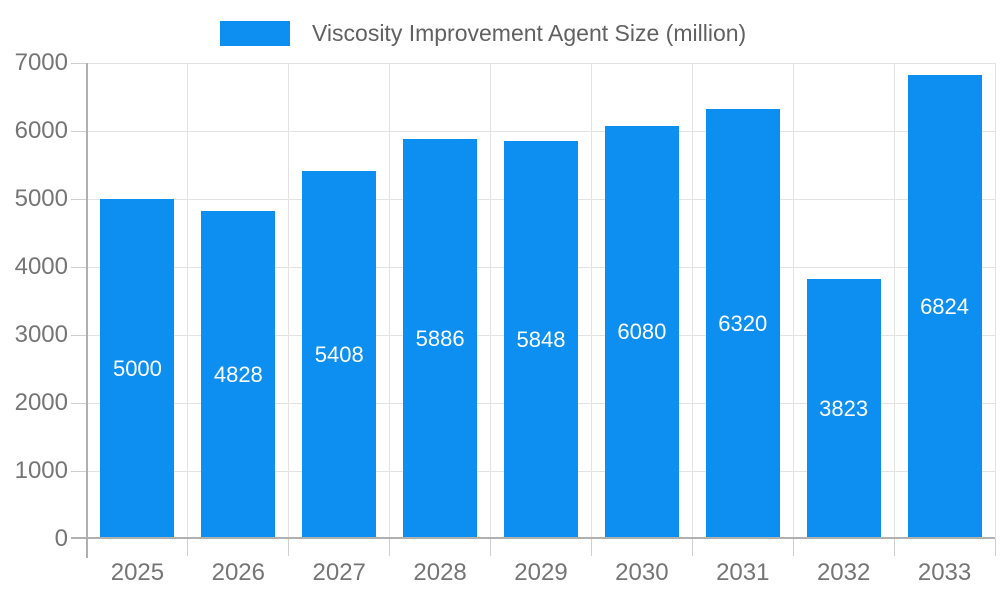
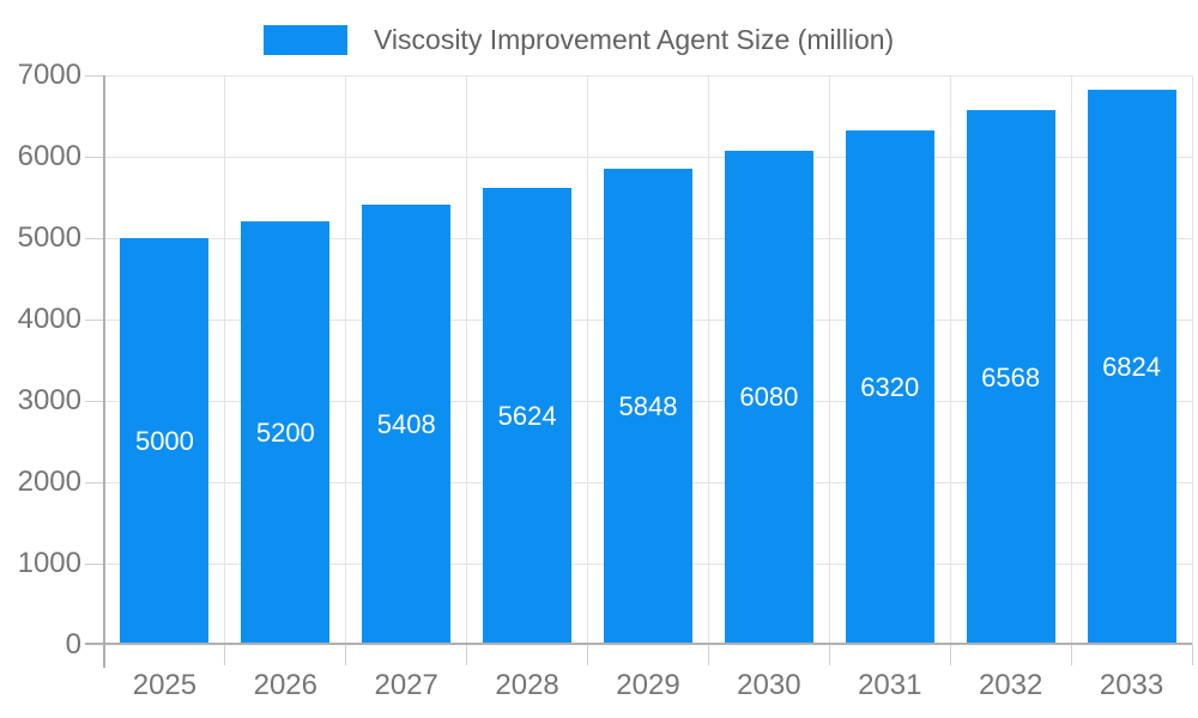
2026: 4828 -> 5200
2028: 5886 -> 5624
2032: 3823 -> 6568
